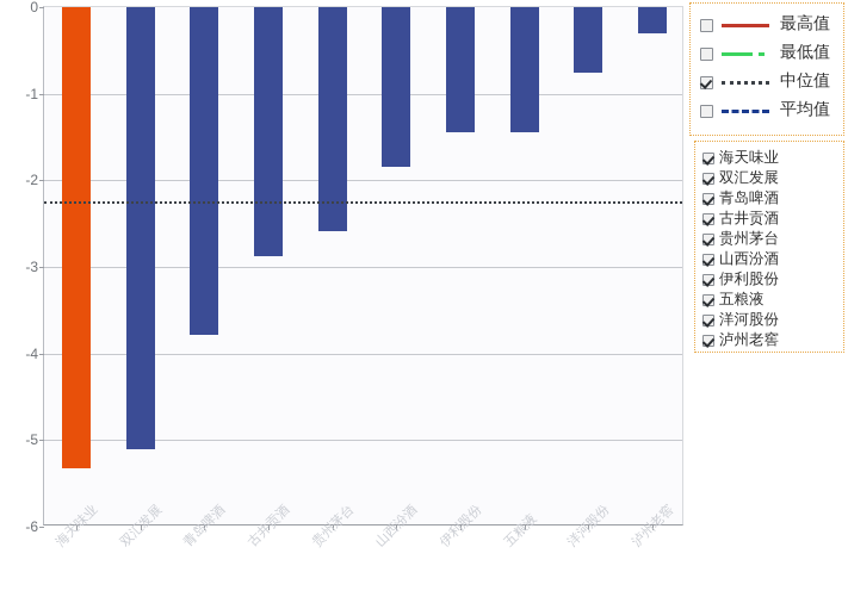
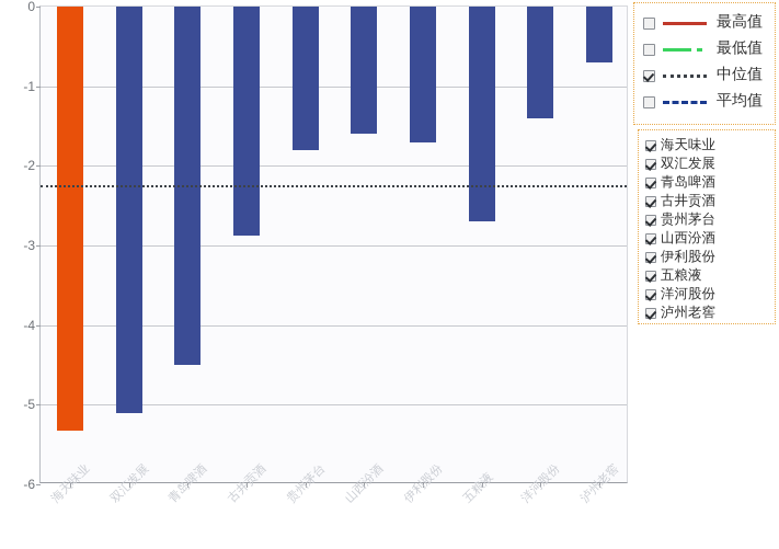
青岛啤酒: -3.8 -> -4.5
贵州茅台: -2.6 -> -1.8
山西汾酒: -1.9 -> -1.6
伊利股份: -1.4 -> -1.7
五粮液: -1.4 -> -2.7
洋河股份: -0.8 -> -1.4
泸州老窖: -0.3 -> -0.7
